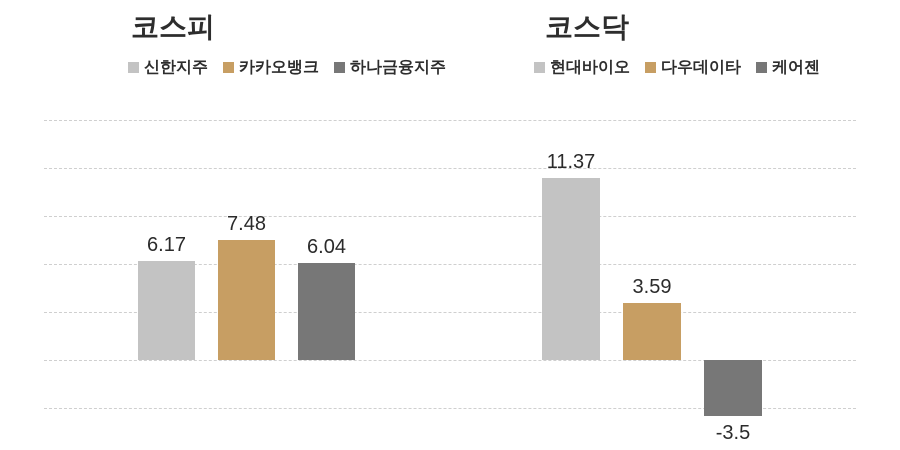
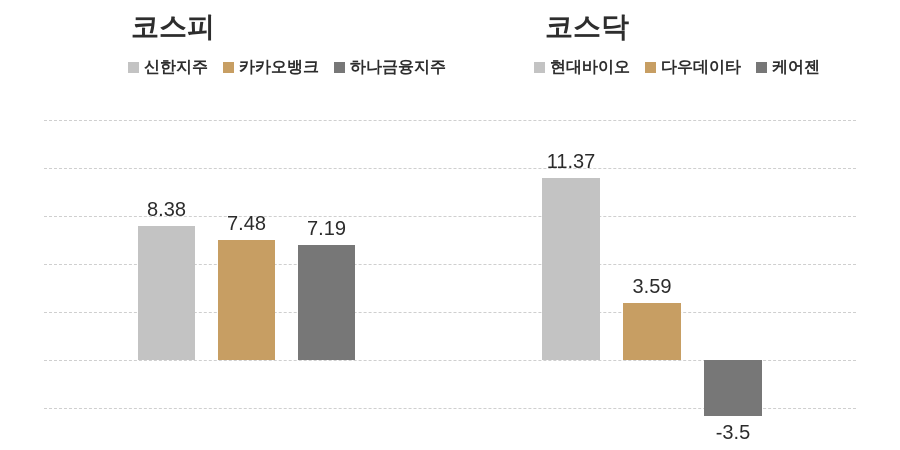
코스피/신한지주: 6.17 -> 8.38
코스피/하나금융지주: 6.04 -> 7.19
